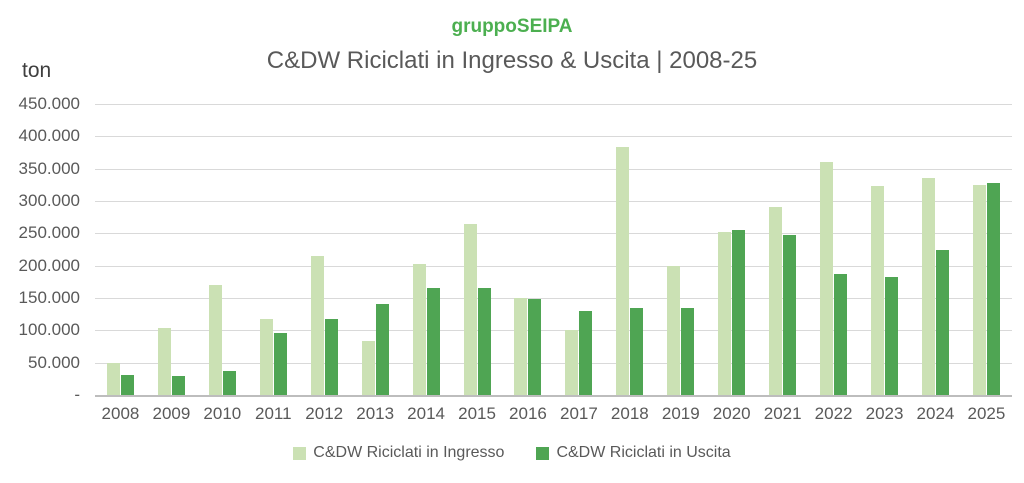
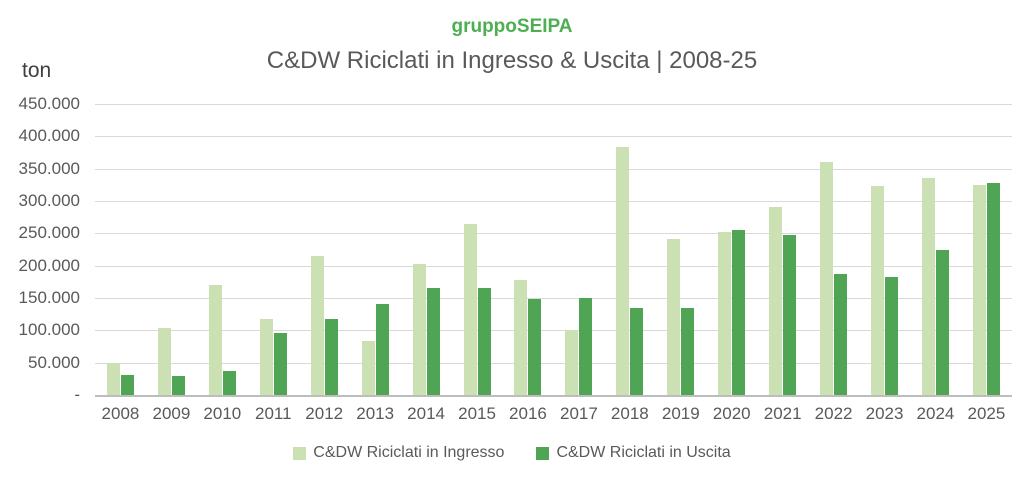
C&DW Riciclati in Ingresso/2016: 150000 -> 180000
C&DW Riciclati in Uscita/2017: 130000 -> 150000
C&DW Riciclati in Ingresso/2019: 200000 -> 240000
